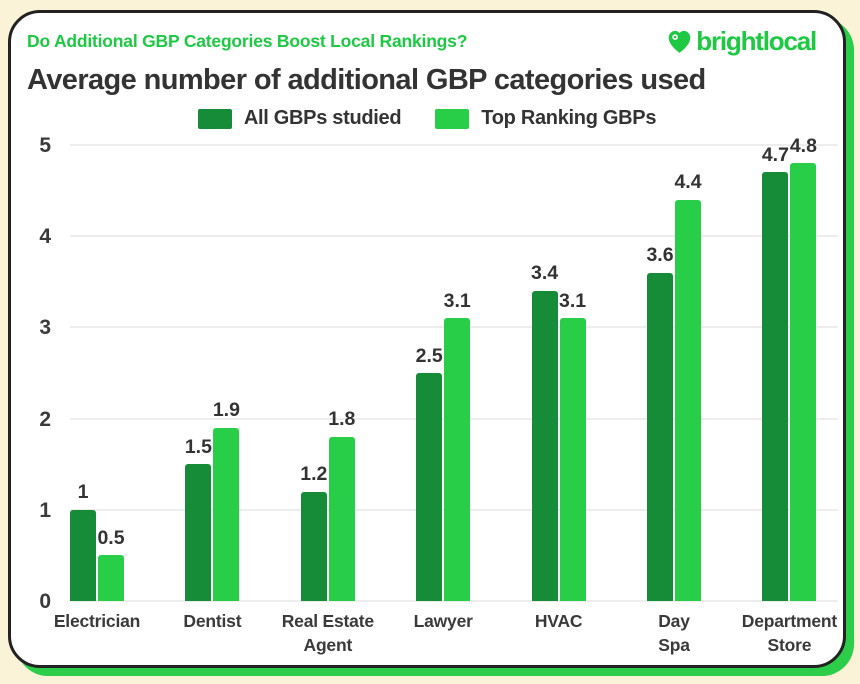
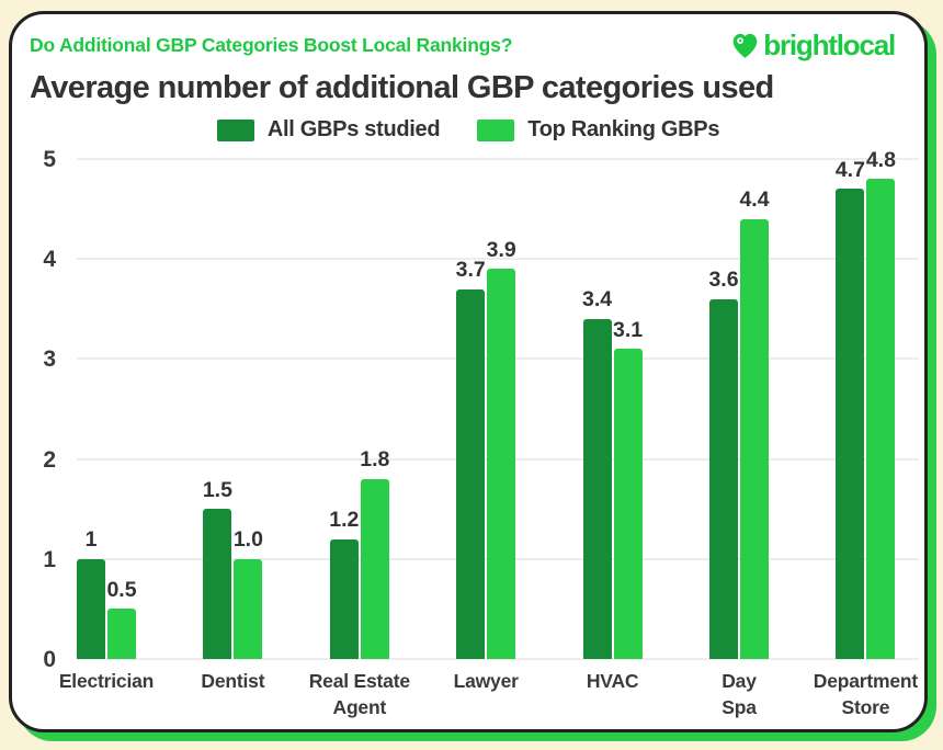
Top Ranking GBPs/Dentist: 1.9 -> 1.0
All GBPs studied/Lawyer: 2.5 -> 3.7
Top Ranking GBPs/Lawyer: 3.1 -> 3.9
